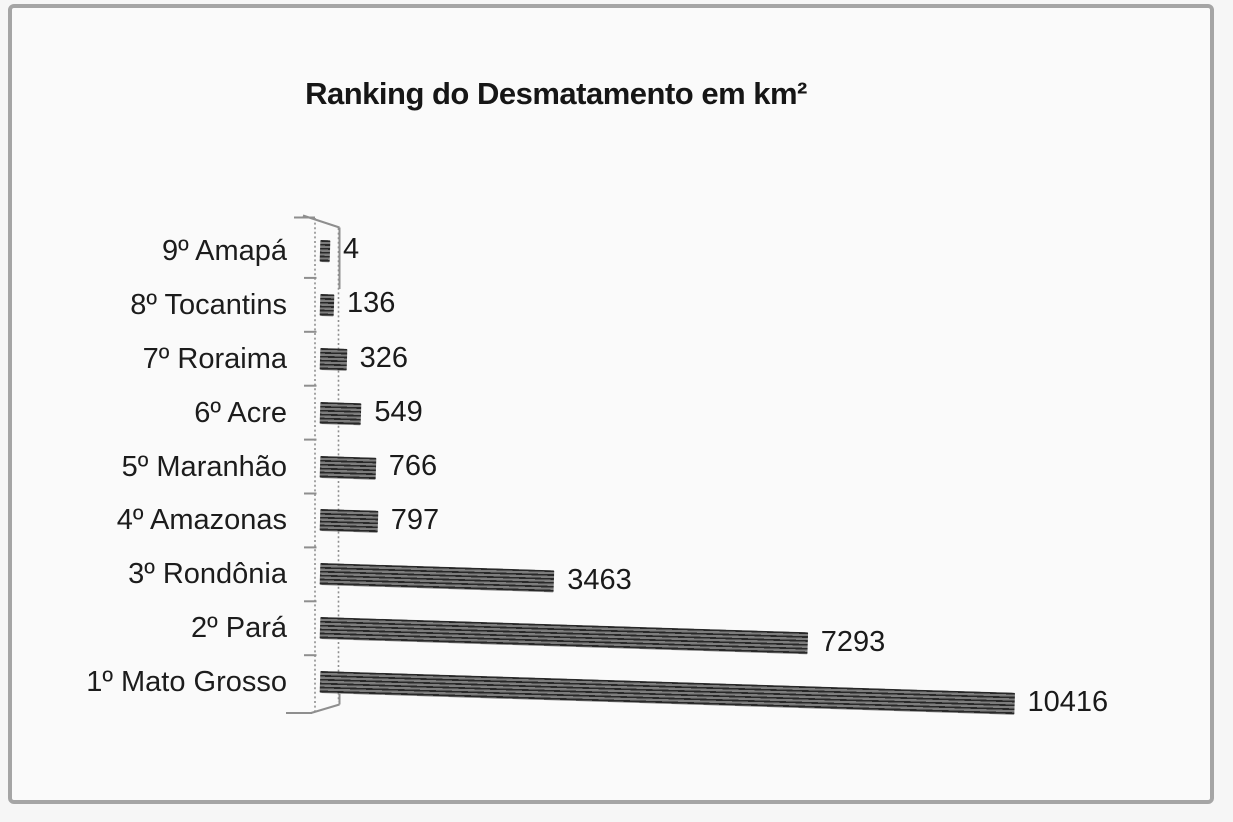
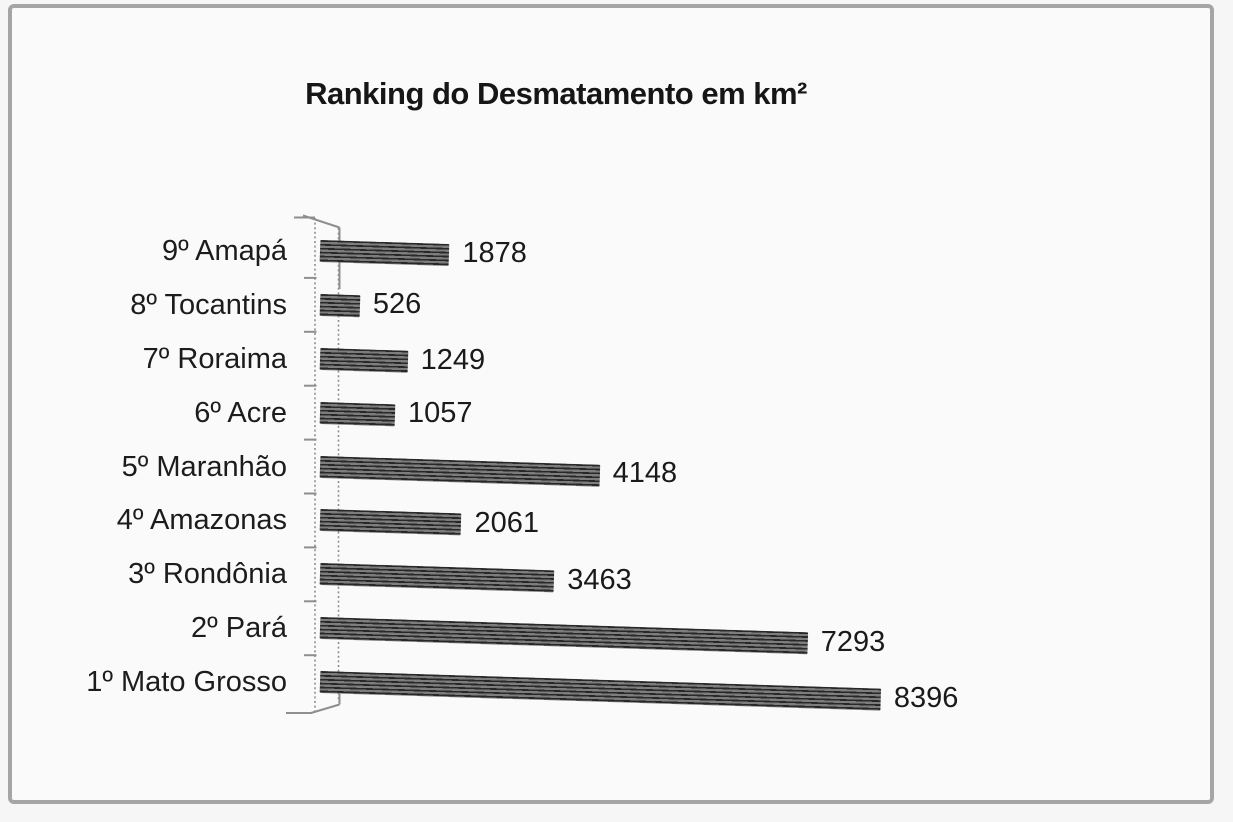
9º Amapá: 4 -> 1878
8º Tocantins: 136 -> 526
7º Roraima: 326 -> 1249
6º Acre: 549 -> 1057
5º Maranhão: 766 -> 4148
4º Amazonas: 797 -> 2061
1º Mato Grosso: 10416 -> 8396
